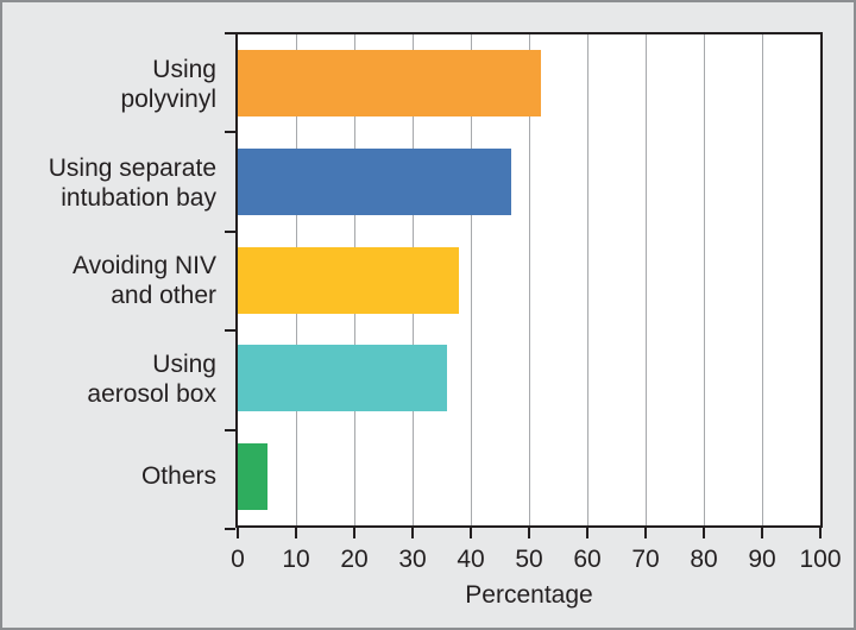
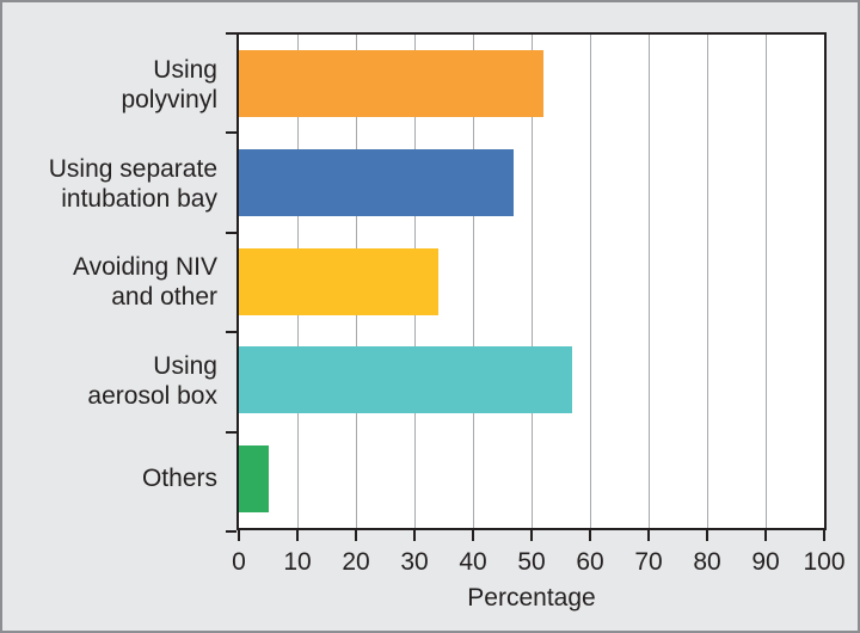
Avoiding NIV and other: 38 -> 34
Using aerosol box: 36 -> 57
